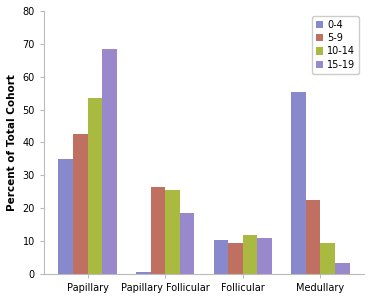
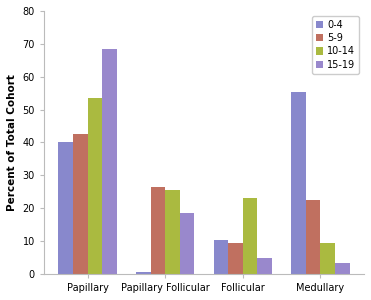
0-4/Papillary: 35.0 -> 40.0
10-14/Follicular: 12.0 -> 23.0
15-19/Follicular: 11.0 -> 5.0
